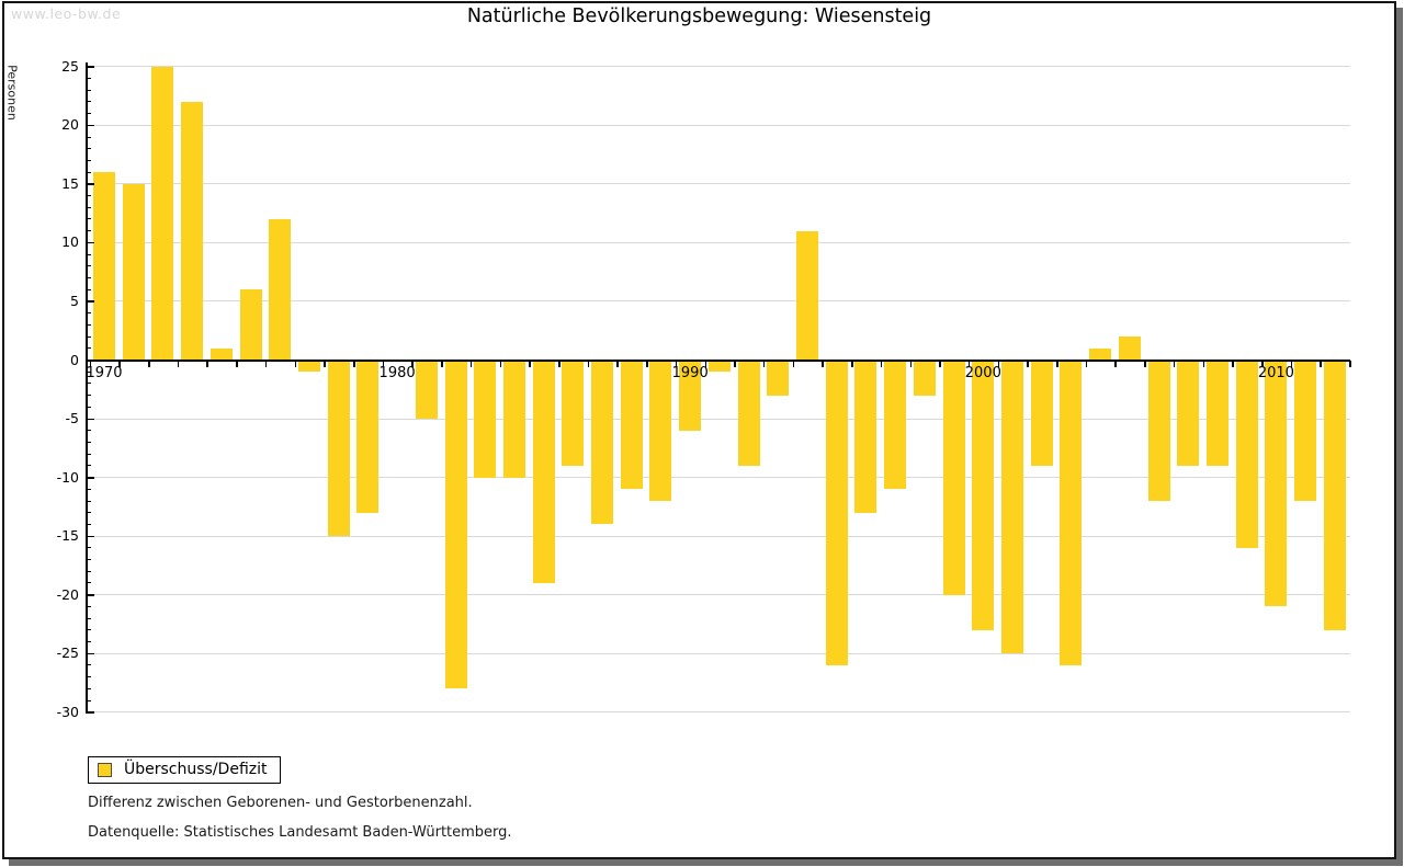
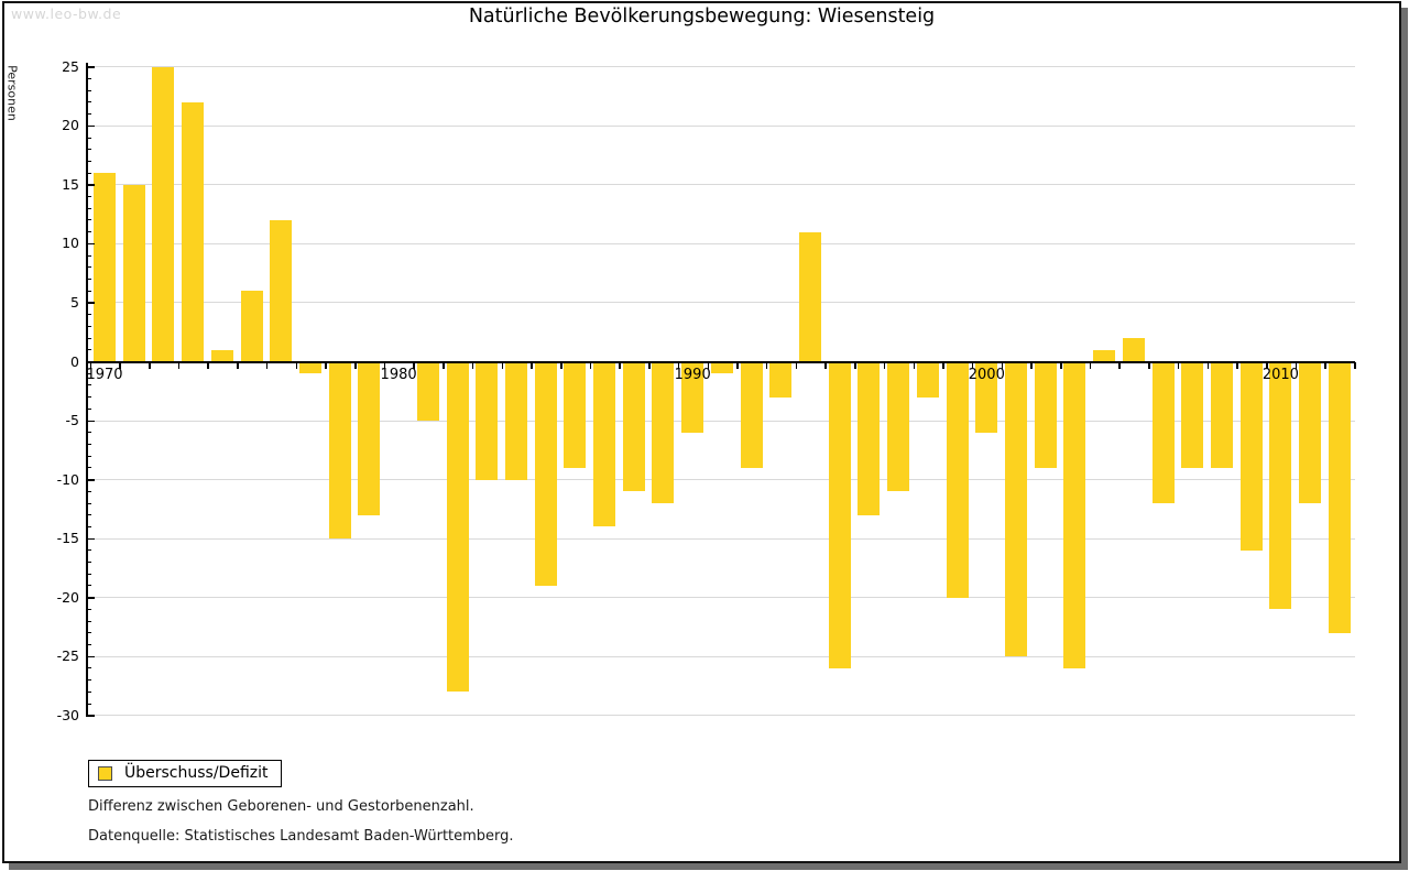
2000: -23 -> -6
